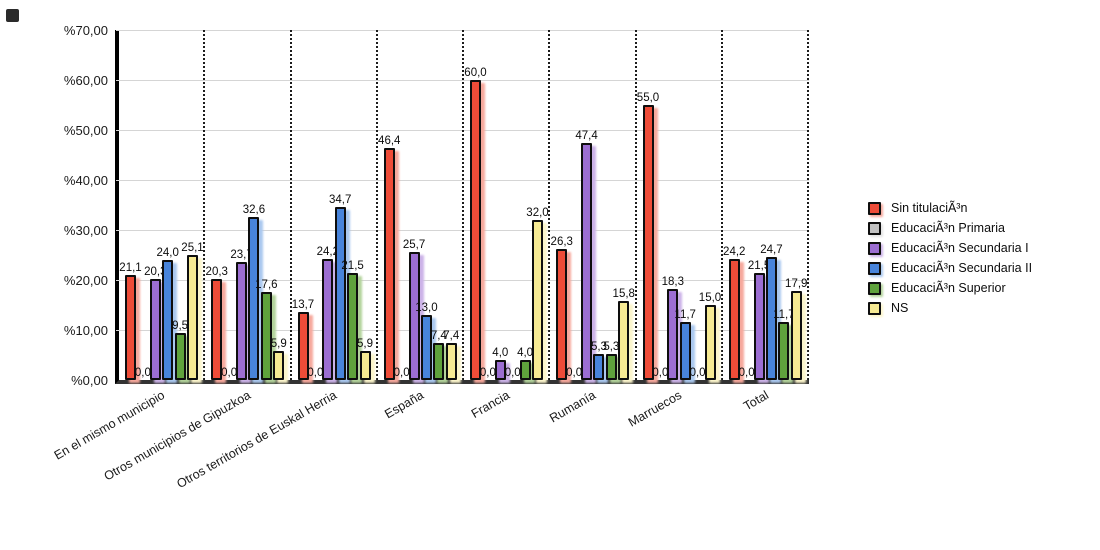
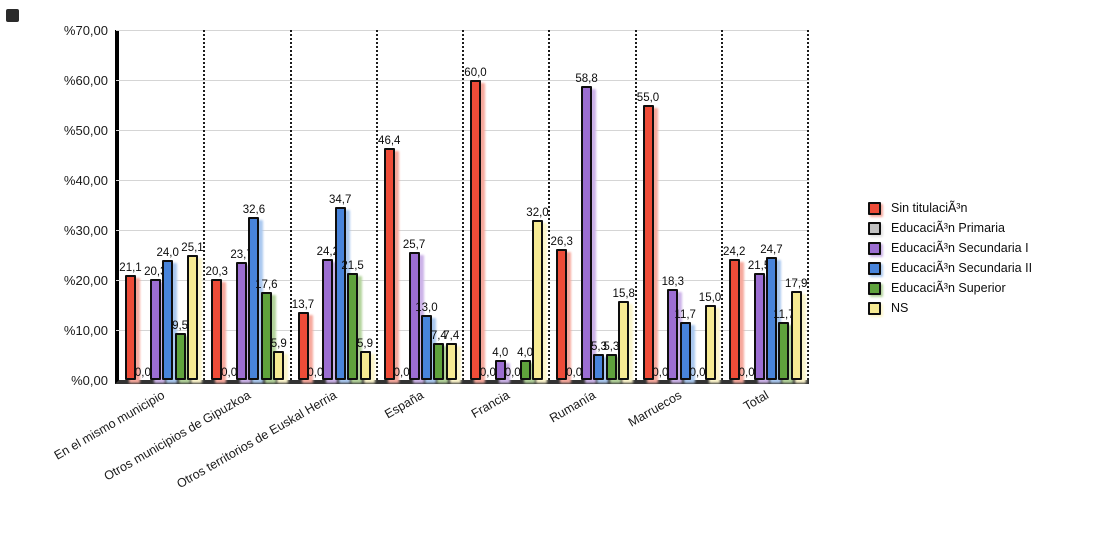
EducaciÃ³n Secundaria I/Rumanía: 47,4 -> 58,8
